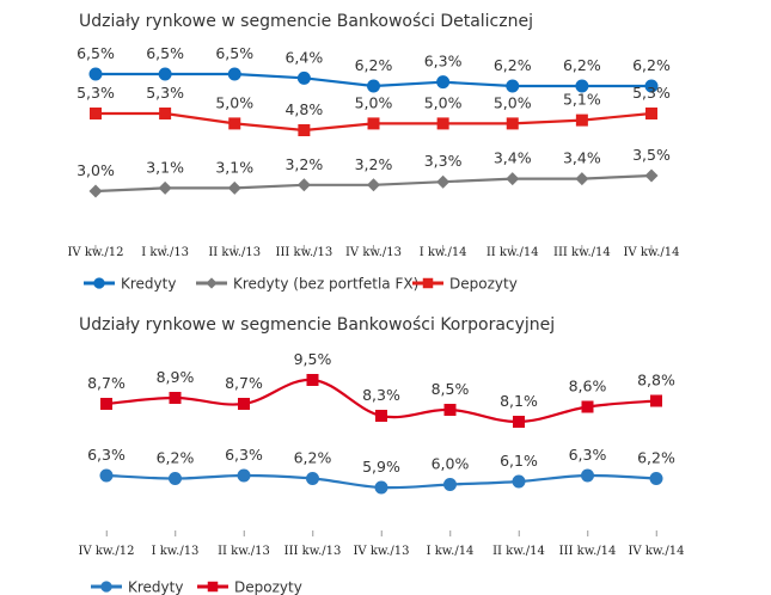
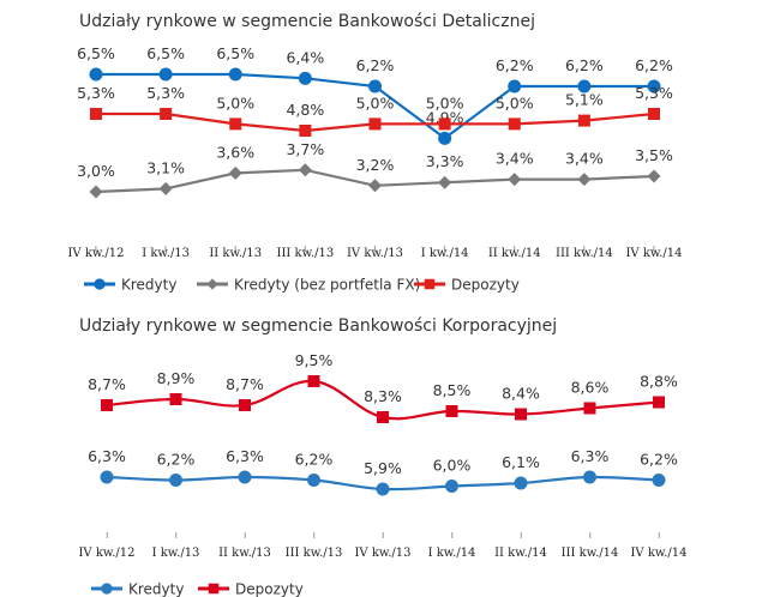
Udziały rynkowe w segmencie Bankowości Detalicznej/Kredyty (bez portfetla FX)/II kw./13: 3,1% -> 3,6%
Udziały rynkowe w segmencie Bankowości Detalicznej/Kredyty (bez portfetla FX)/III kw./13: 3,2% -> 3,7%
Udziały rynkowe w segmencie Bankowości Detalicznej/Kredyty/I kw./14: 6,3% -> 4,9%
Udziały rynkowe w segmencie Bankowości Korporacyjnej/Depozyty/II kw./14: 8,1% -> 8,4%
